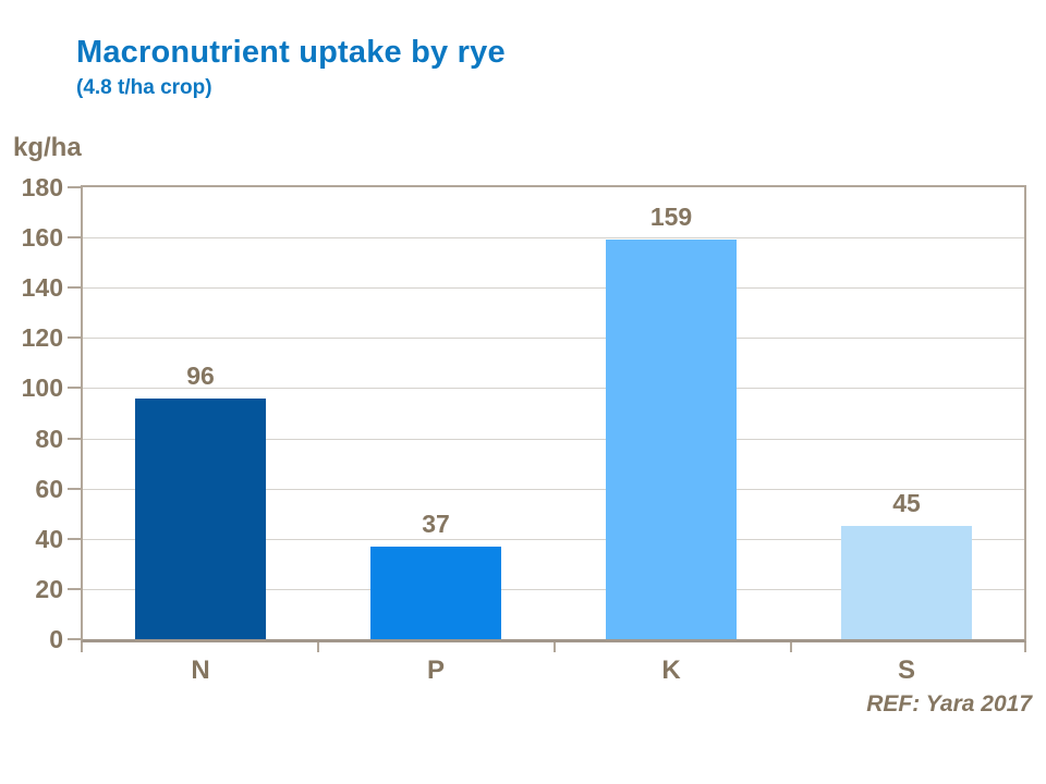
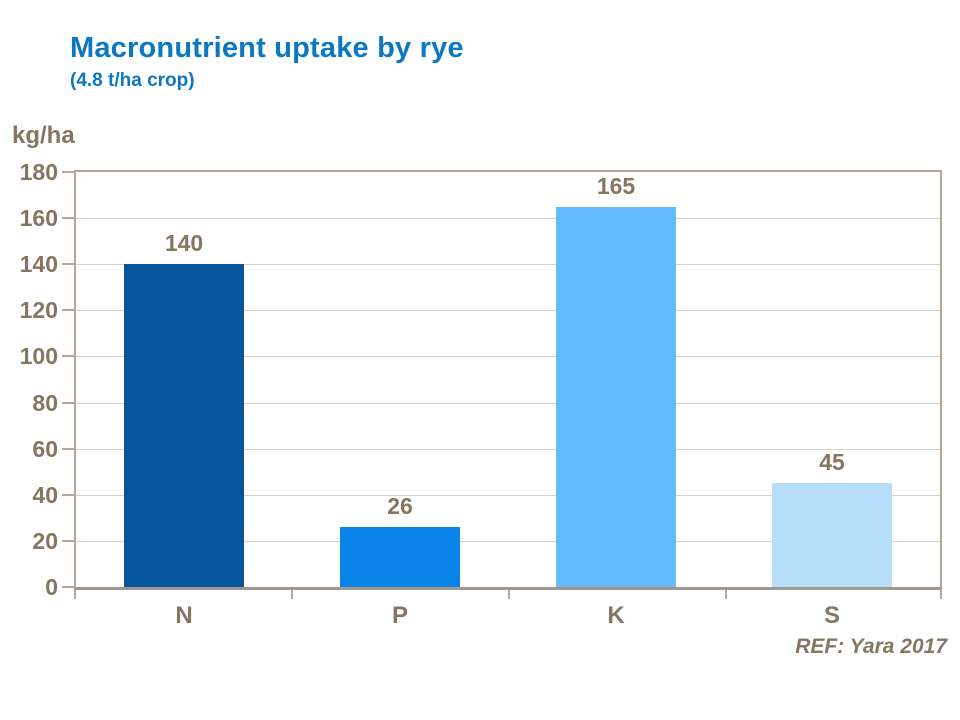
N: 96 -> 140
P: 37 -> 26
K: 159 -> 165
